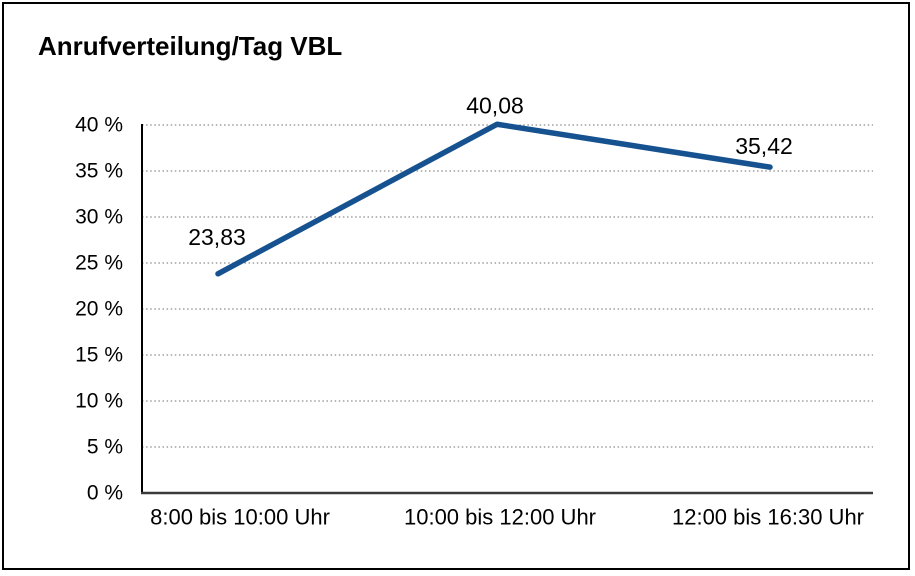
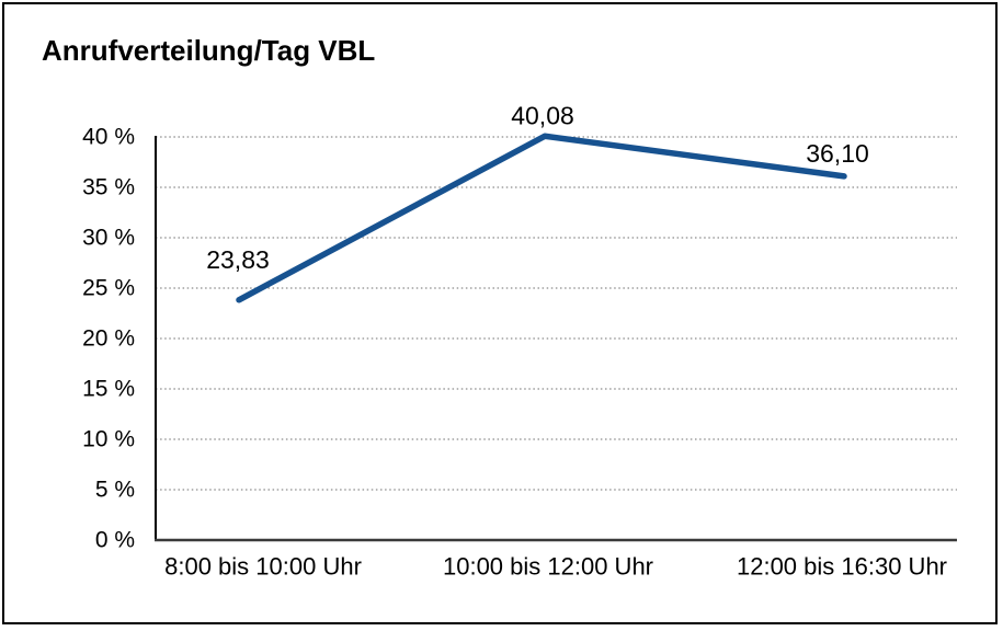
12:00 bis 16:30 Uhr: 35,42 -> 36,10
